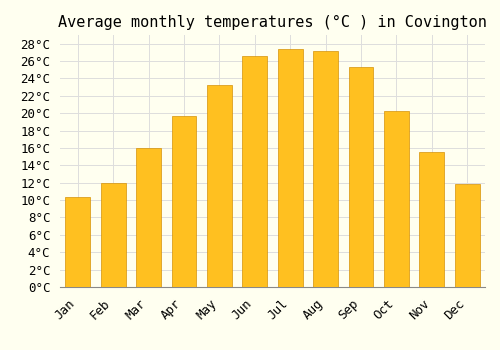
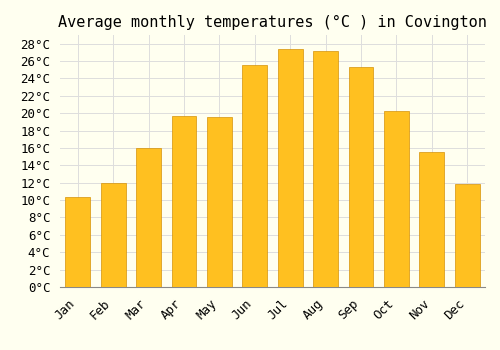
May: 23.3°C -> 19.6°C
Jun: 26.6°C -> 25.6°C
